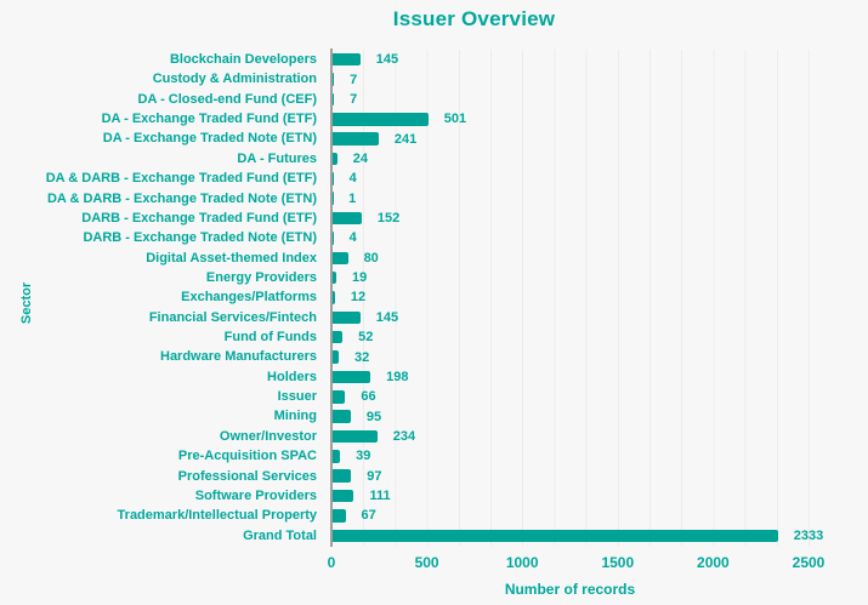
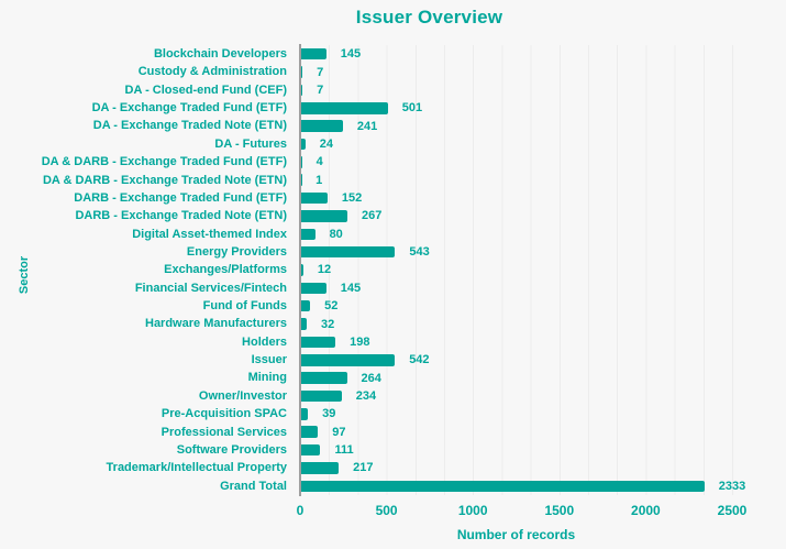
DARB - Exchange Traded Note (ETN): 4 -> 267
Energy Providers: 19 -> 543
Issuer: 66 -> 542
Mining: 95 -> 264
Trademark/Intellectual Property: 67 -> 217
